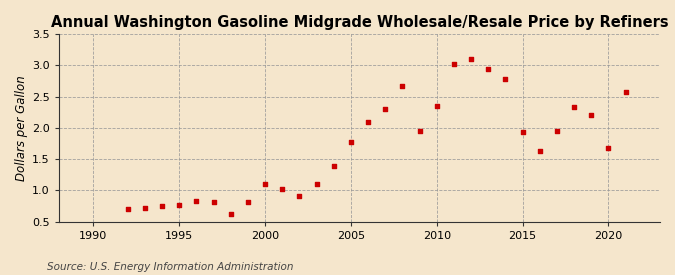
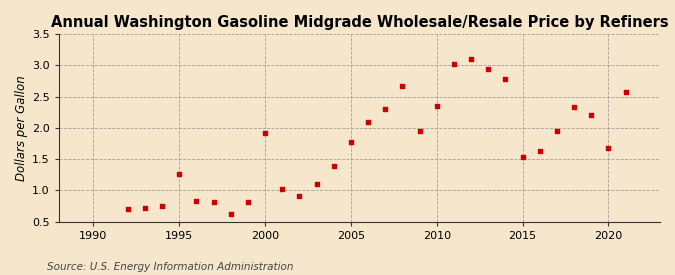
1995: 0.76 -> 1.26
2000: 1.11 -> 1.92
2015: 1.93 -> 1.54
